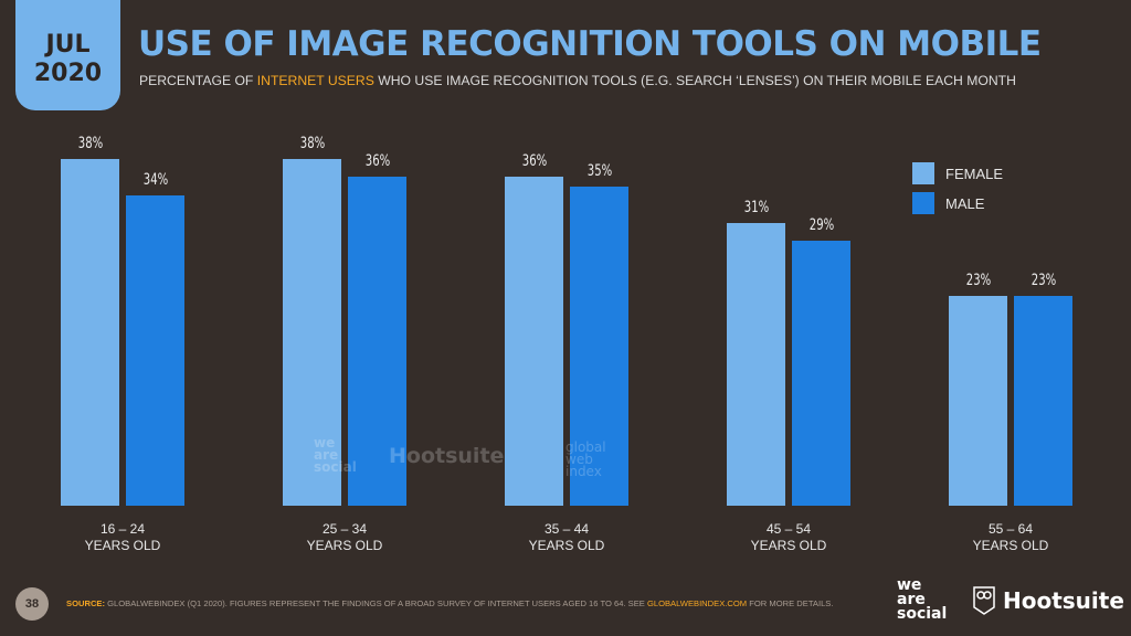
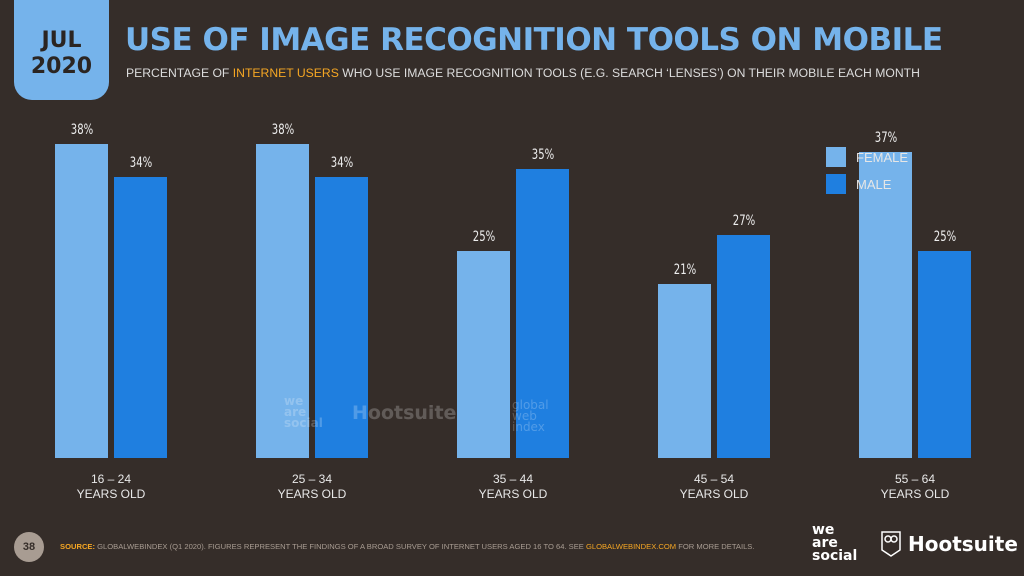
MALE/25 – 34 YEARS OLD: 36% -> 34%
FEMALE/35 – 44 YEARS OLD: 36% -> 25%
FEMALE/45 – 54 YEARS OLD: 31% -> 21%
MALE/45 – 54 YEARS OLD: 29% -> 27%
FEMALE/55 – 64 YEARS OLD: 23% -> 37%
MALE/55 – 64 YEARS OLD: 23% -> 25%
